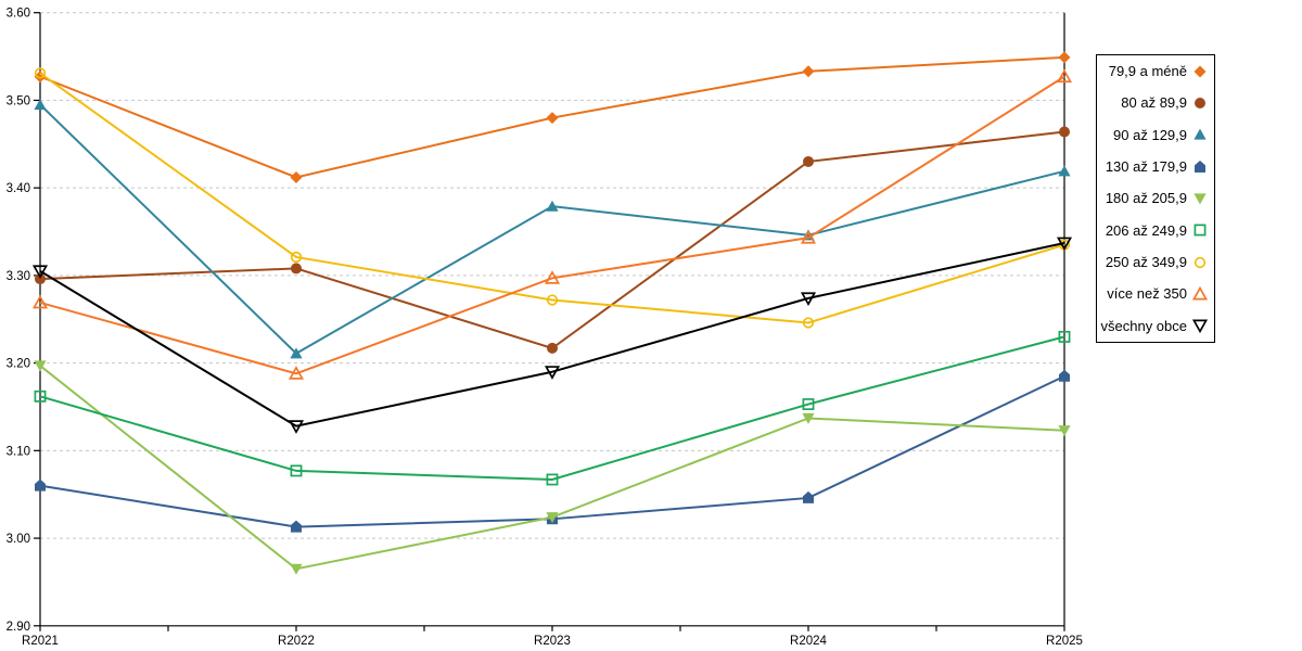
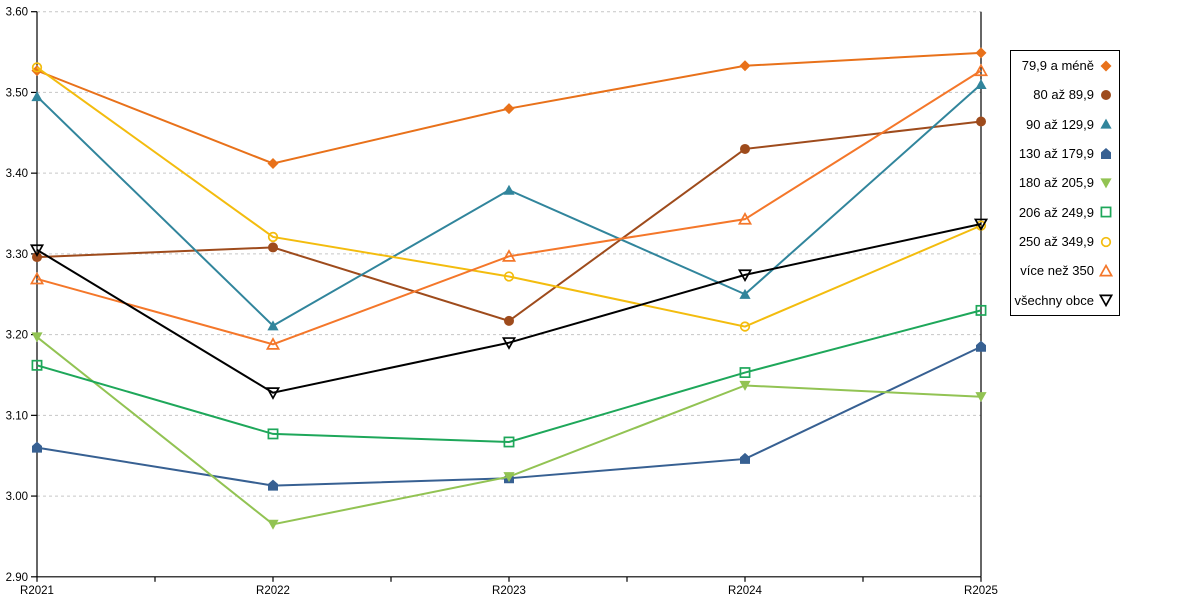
90 až 129,9/R2024: 3.35 -> 3.25
250 až 349,9/R2024: 3.25 -> 3.21
90 až 129,9/R2025: 3.42 -> 3.51
